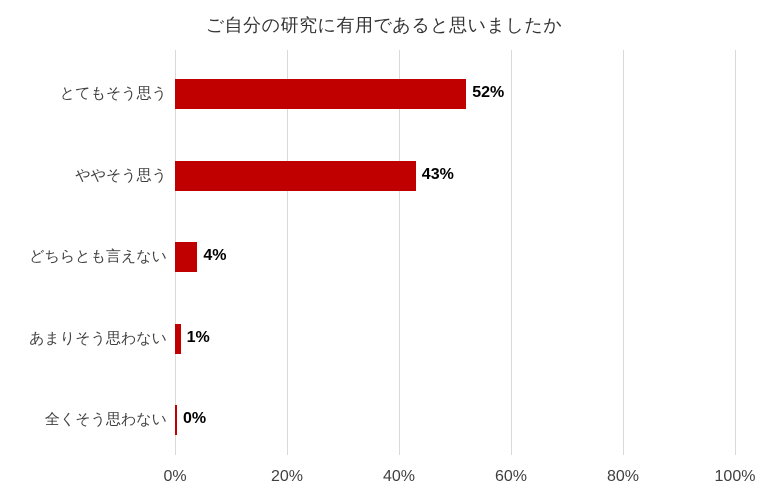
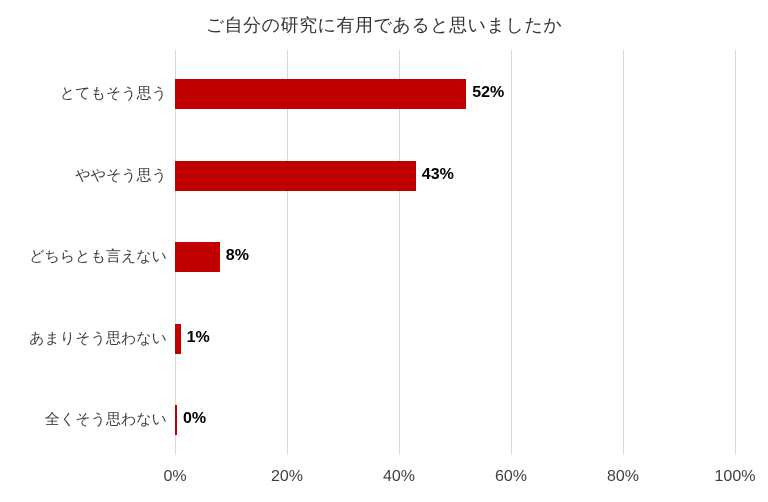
どちらとも言えない: 4% -> 8%
